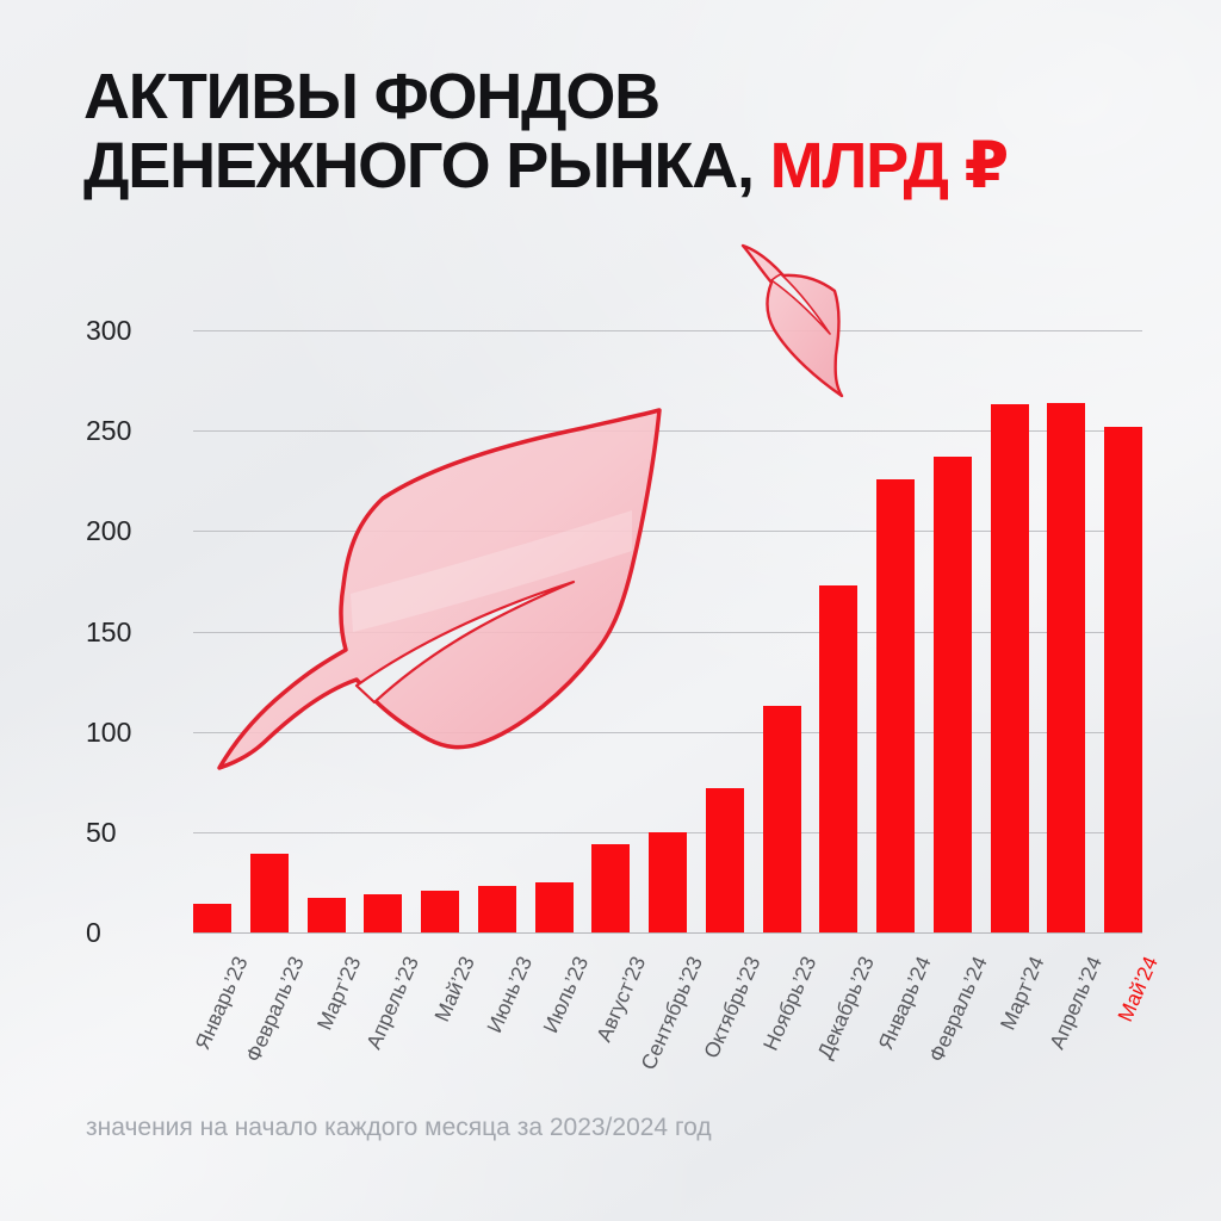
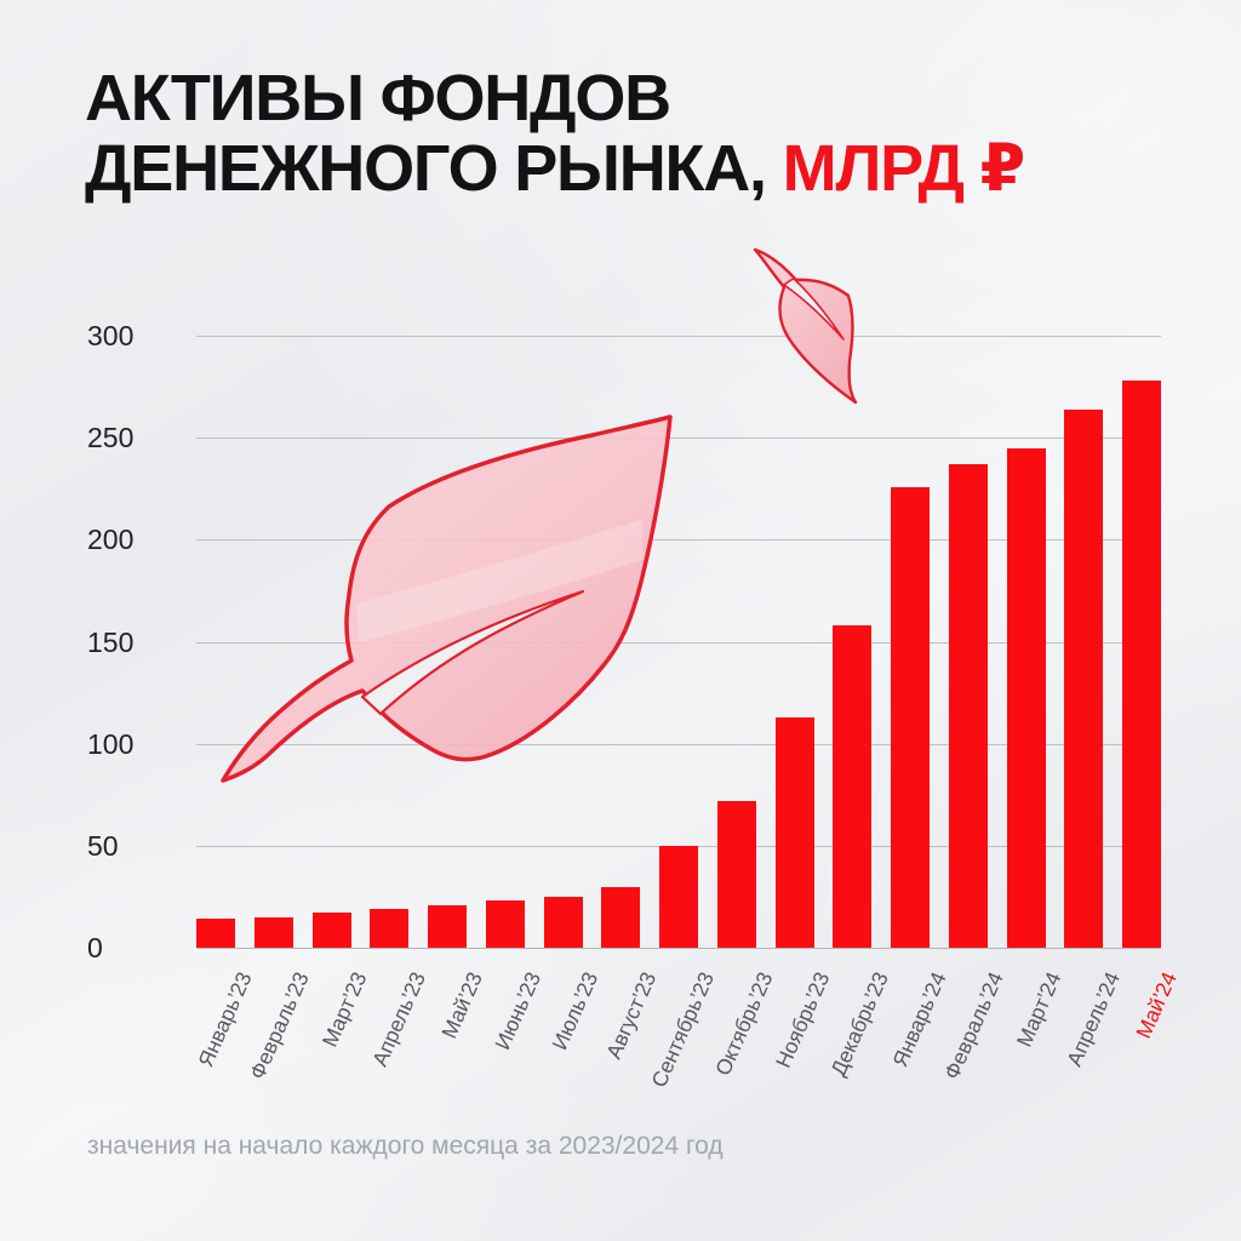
Февраль’23: 39 -> 15
Август’23: 44 -> 30
Декабрь’23: 173 -> 158
Март’24: 263 -> 245
Май’24: 252 -> 278
